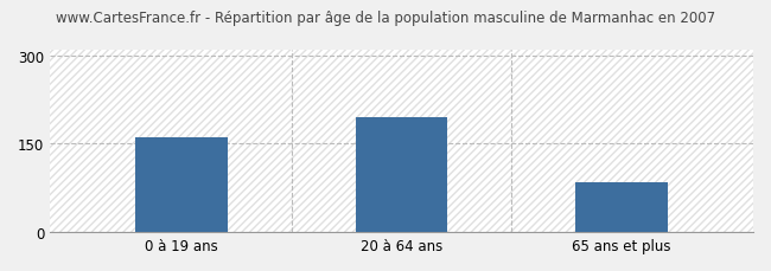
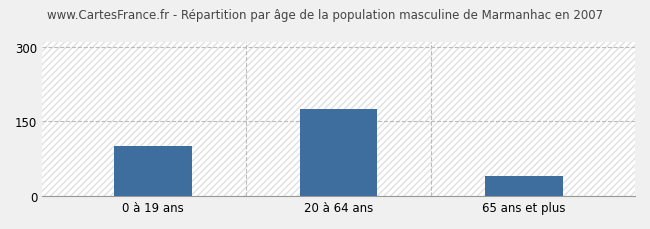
0 à 19 ans: 160 -> 100
20 à 64 ans: 195 -> 175
65 ans et plus: 85 -> 40
